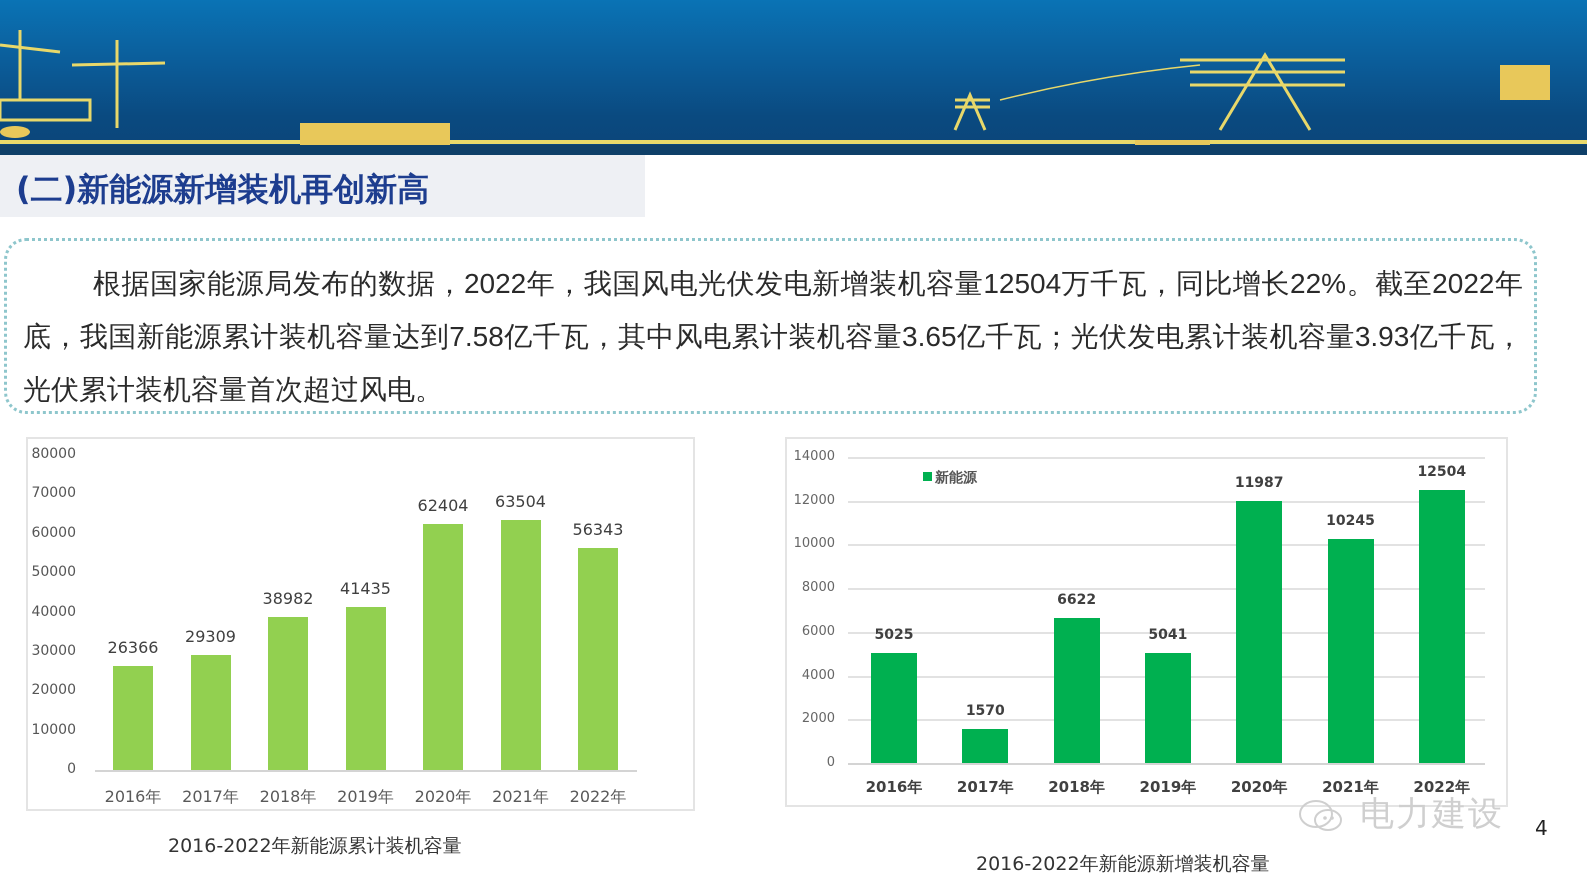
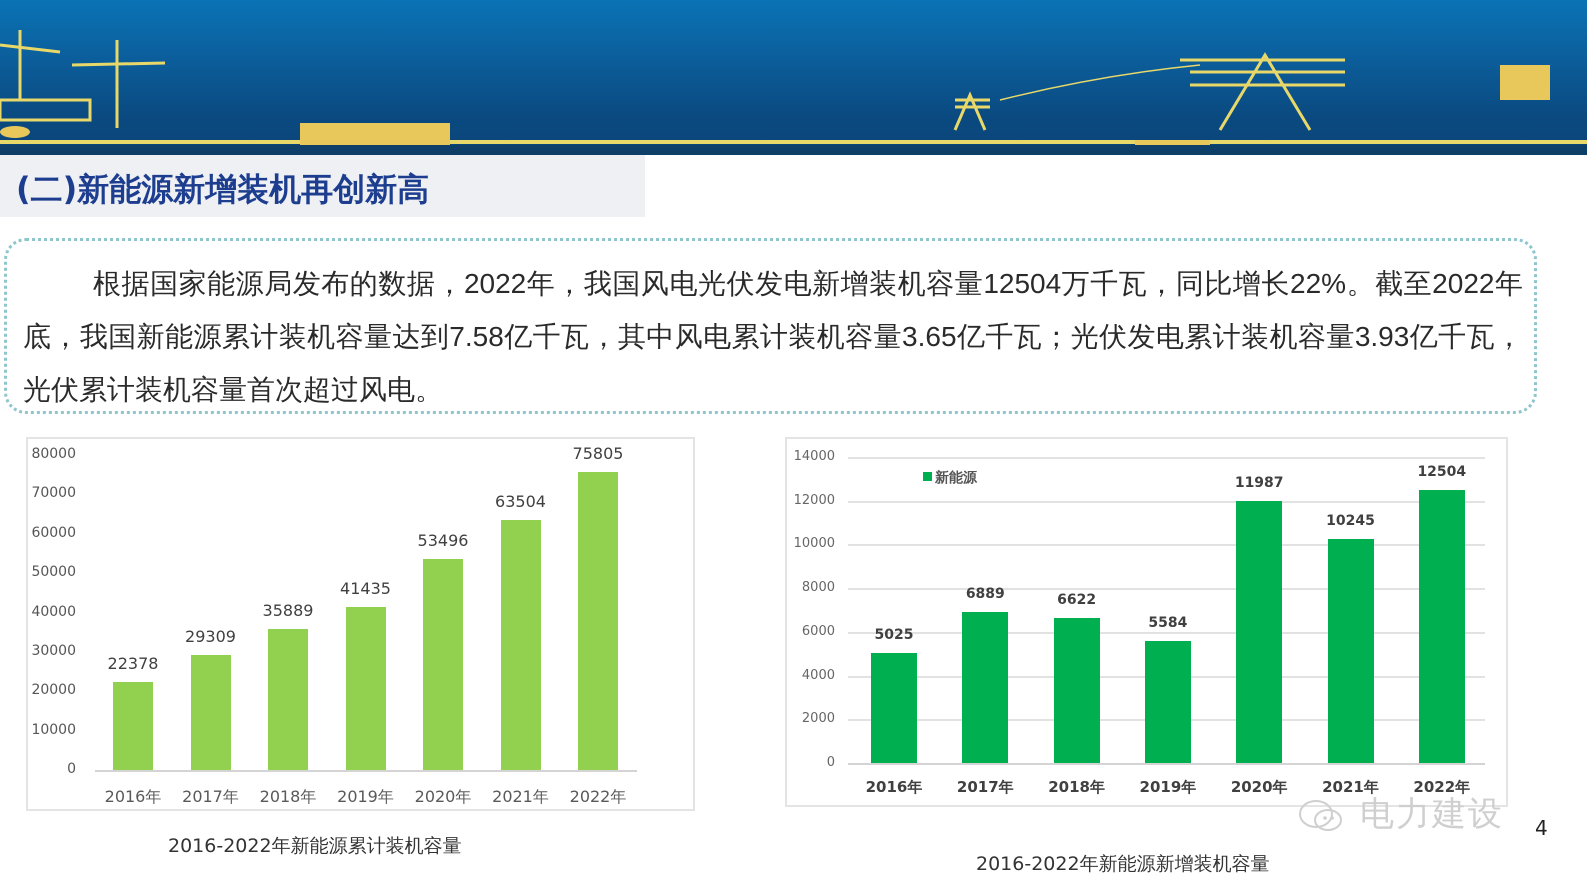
2016-2022年新能源累计装机容量/2016年: 26366 -> 22378
2016-2022年新能源累计装机容量/2018年: 38982 -> 35889
2016-2022年新能源累计装机容量/2020年: 62404 -> 53496
2016-2022年新能源累计装机容量/2022年: 56343 -> 75805
2016-2022年新能源新增装机容量/2017年: 1570 -> 6889
2016-2022年新能源新增装机容量/2019年: 5041 -> 5584
